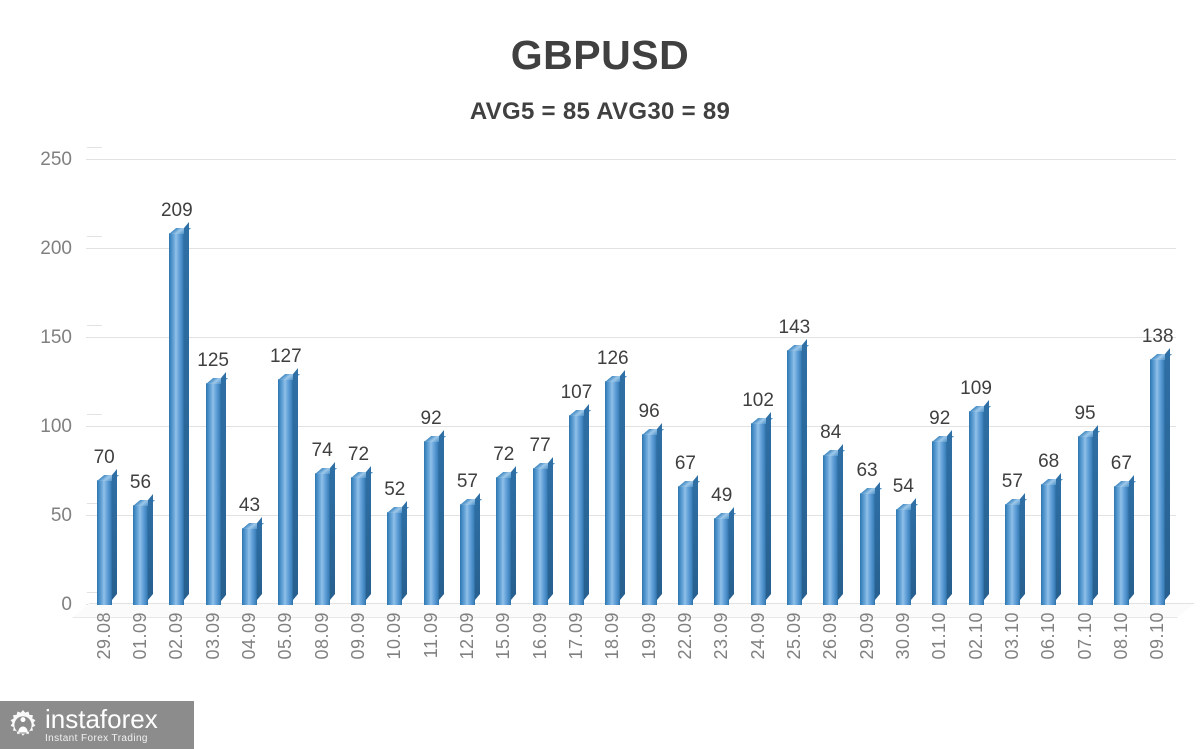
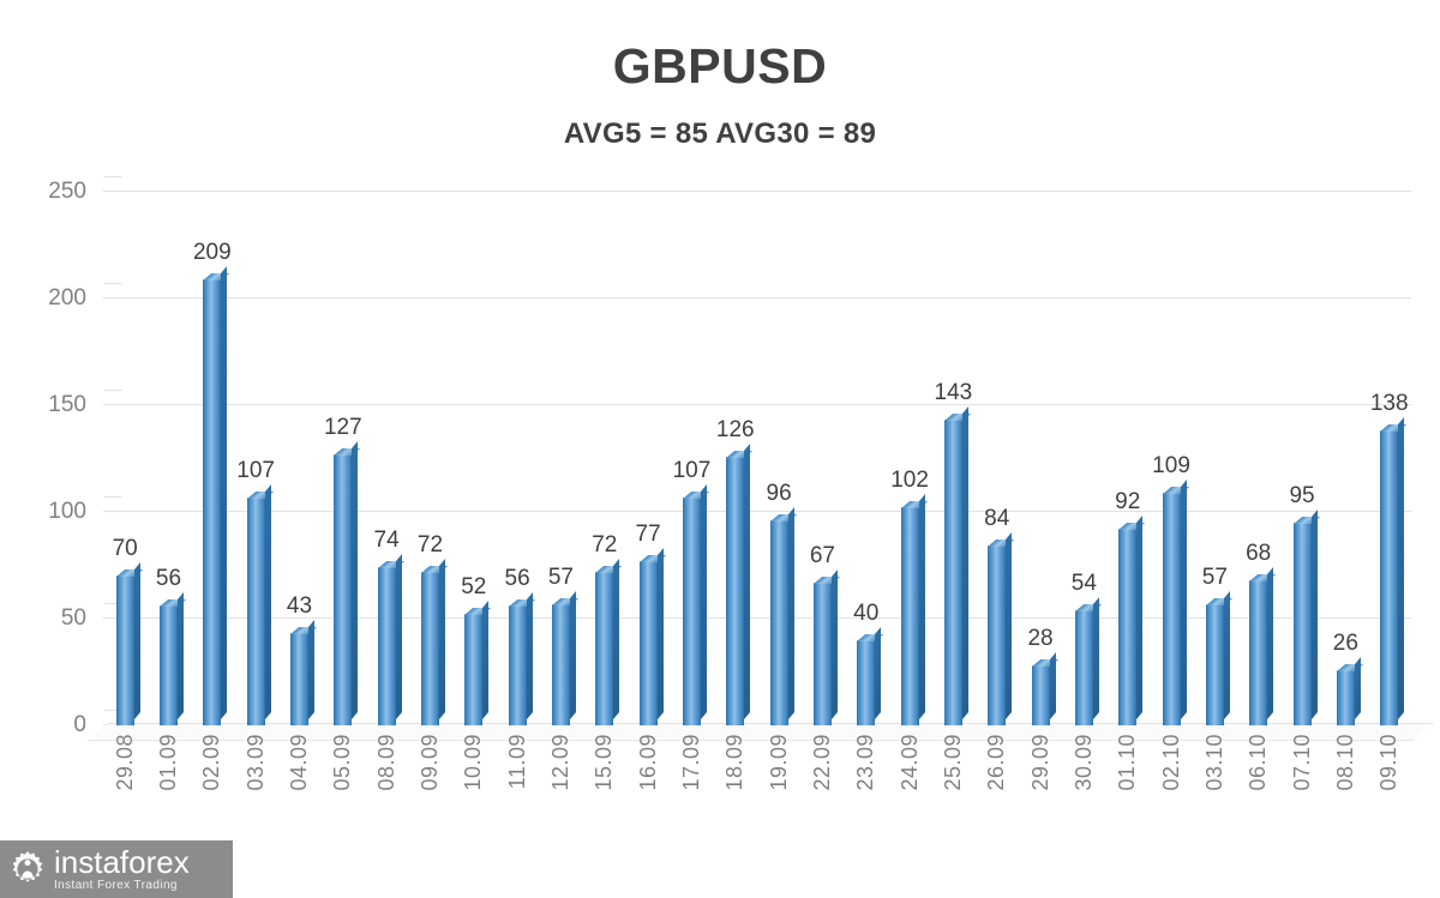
03.09: 125 -> 107
11.09: 92 -> 56
23.09: 49 -> 40
29.09: 63 -> 28
08.10: 67 -> 26
